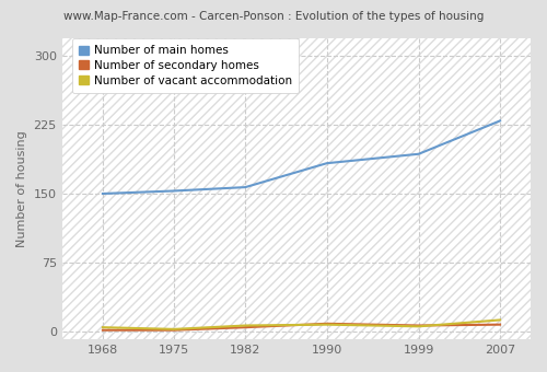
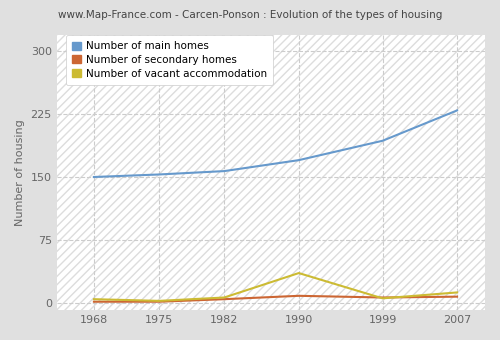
Number of main homes/1990: 183 -> 170
Number of vacant accommodation/1990: 8 -> 36
